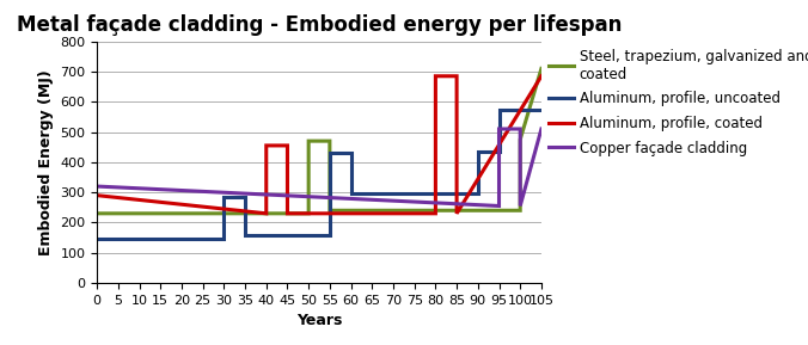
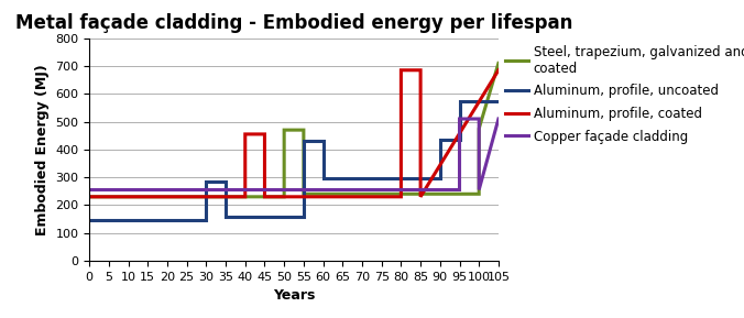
Aluminum, profile, coated/0: 290 -> 230
Copper façade cladding/0: 320 -> 255
